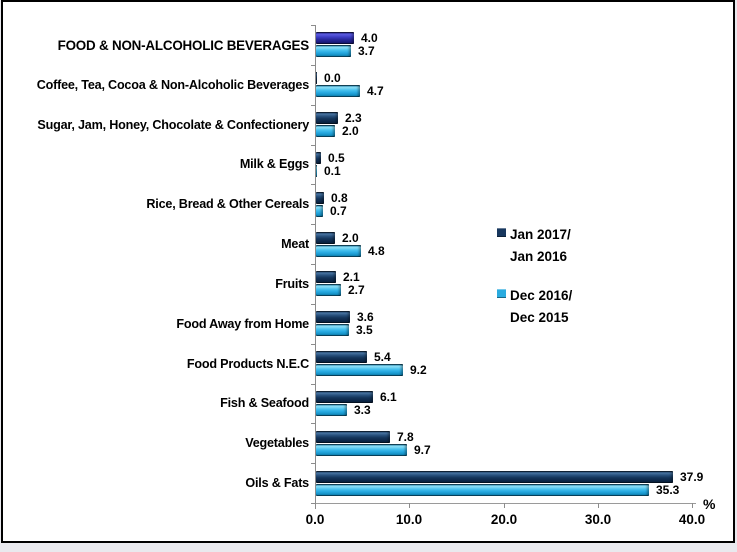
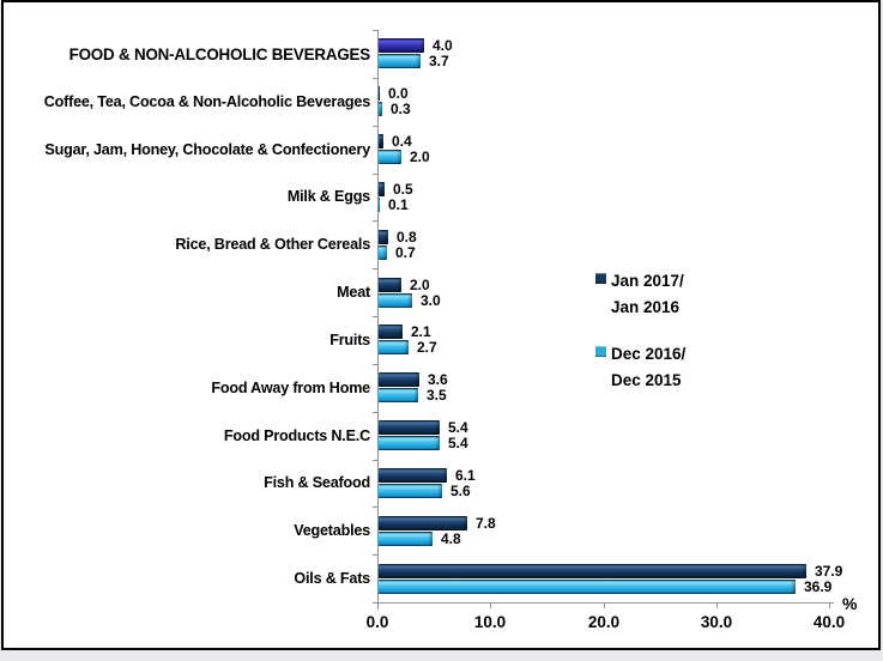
Dec 2016/Dec 2015/Coffee, Tea, Cocoa & Non-Alcoholic Beverages: 4.7 -> 0.3
Jan 2017/Jan 2016/Sugar, Jam, Honey, Chocolate & Confectionery: 2.3 -> 0.4
Dec 2016/Dec 2015/Meat: 4.8 -> 3.0
Dec 2016/Dec 2015/Food Products N.E.C: 9.2 -> 5.4
Dec 2016/Dec 2015/Fish & Seafood: 3.3 -> 5.6
Dec 2016/Dec 2015/Vegetables: 9.7 -> 4.8
Dec 2016/Dec 2015/Oils & Fats: 35.3 -> 36.9
